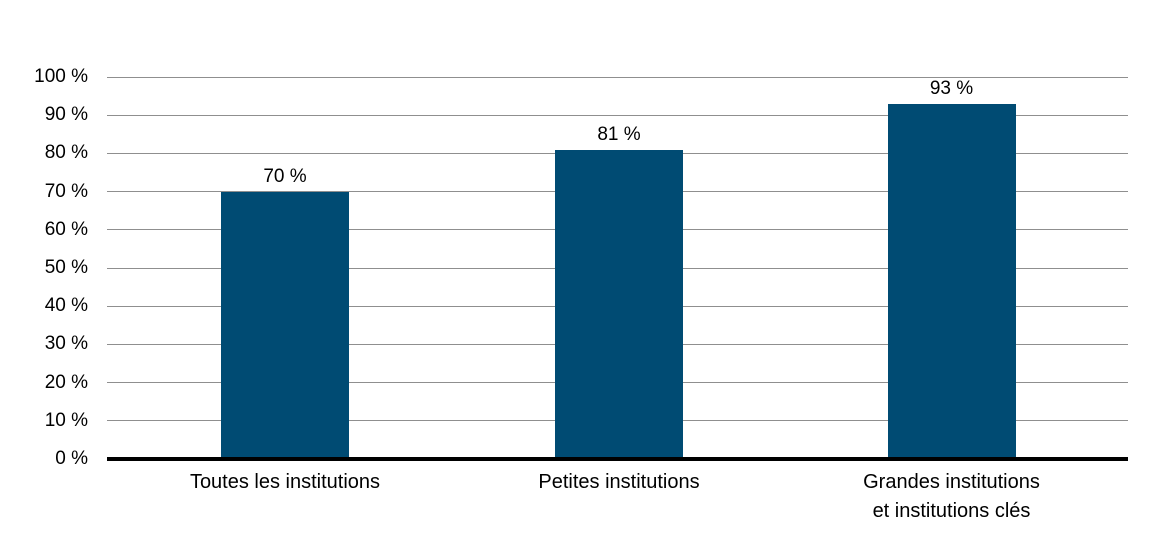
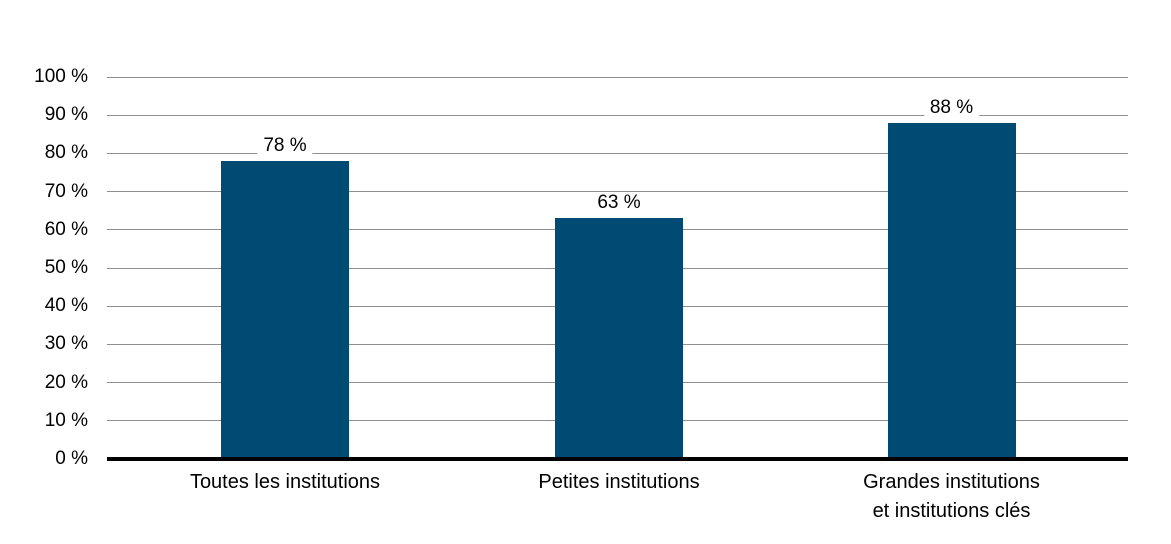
Toutes les institutions: 70 -> 78
Petites institutions: 81 -> 63
Grandes institutions et institutions clés: 93 -> 88
